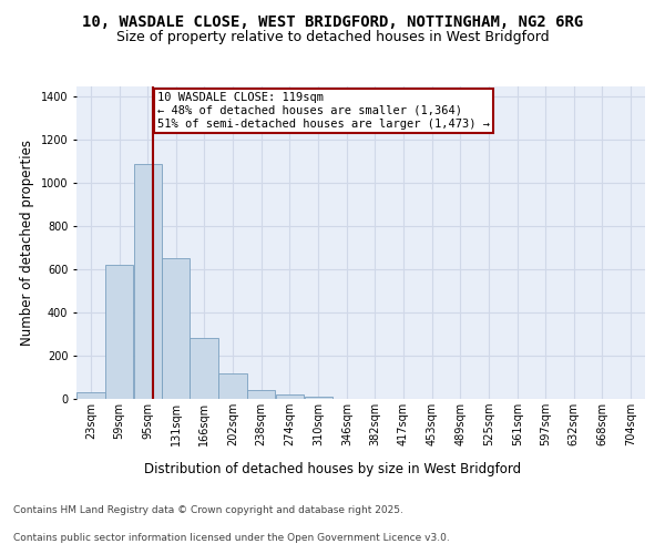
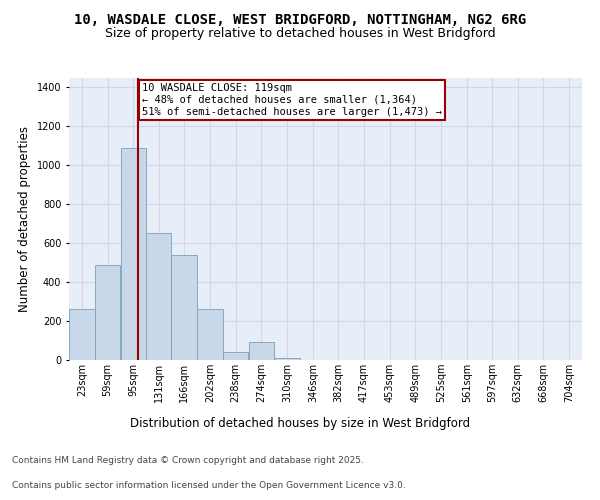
23sqm: 30 -> 260
59sqm: 620 -> 490
166sqm: 280 -> 540
202sqm: 120 -> 260
274sqm: 20 -> 90
